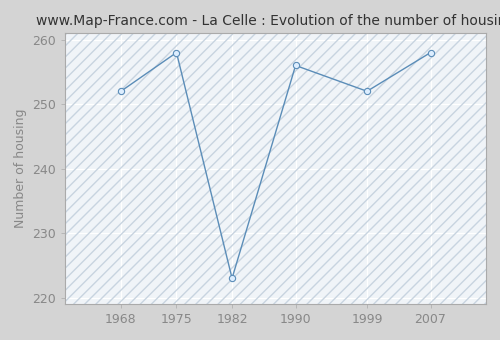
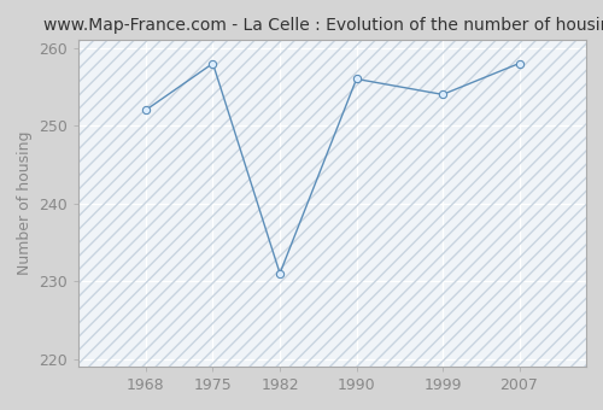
1982: 223 -> 231
1999: 252 -> 254
